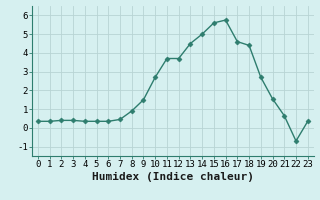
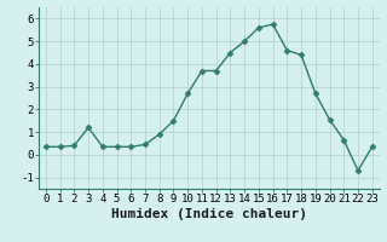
3: 0.4 -> 1.2
